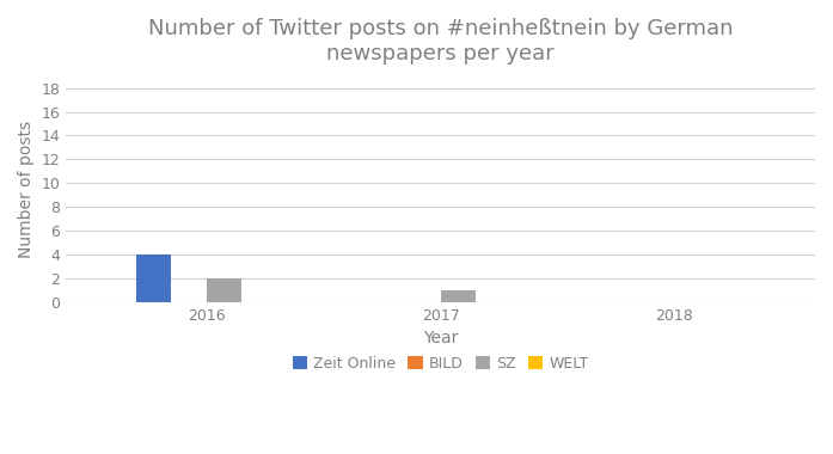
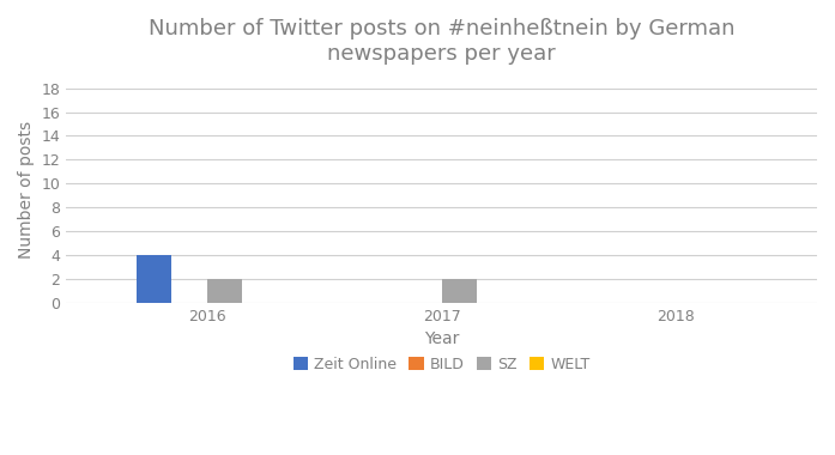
SZ/2017: 1 -> 2
